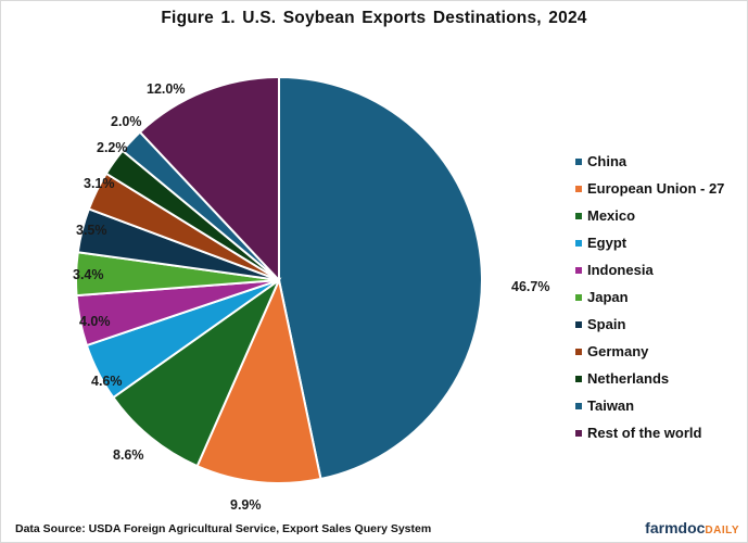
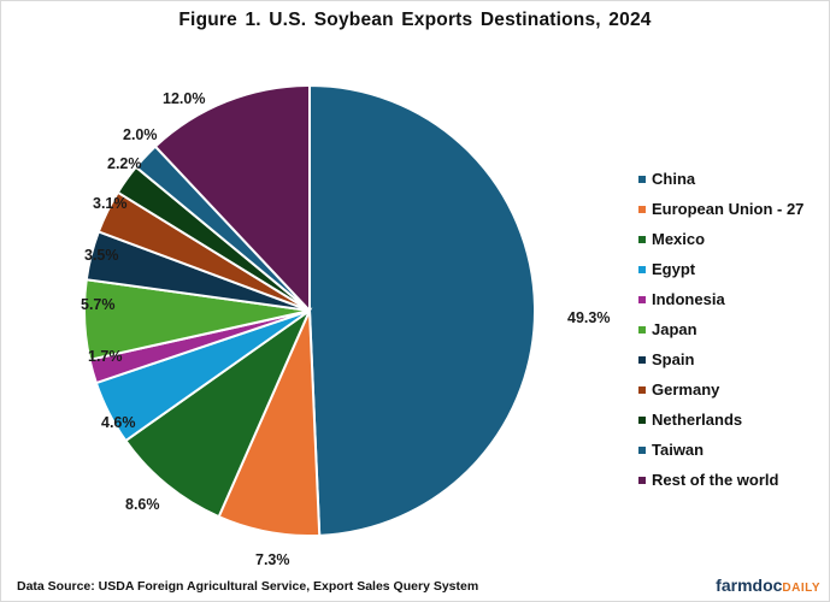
China: 46.7% -> 49.3%
European Union - 27: 9.9% -> 7.3%
Indonesia: 4.0% -> 1.7%
Japan: 3.4% -> 5.7%
